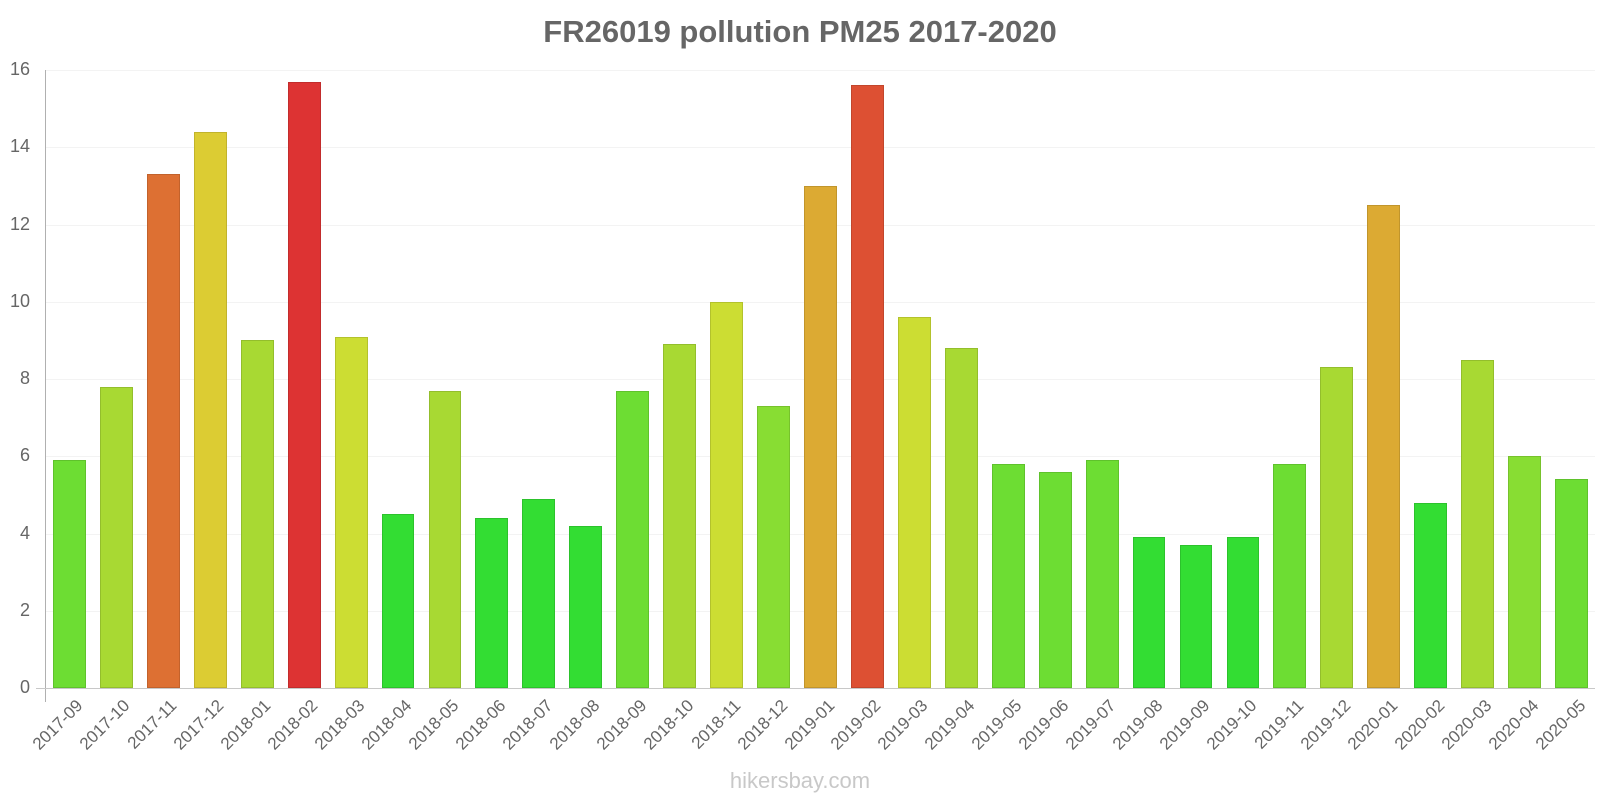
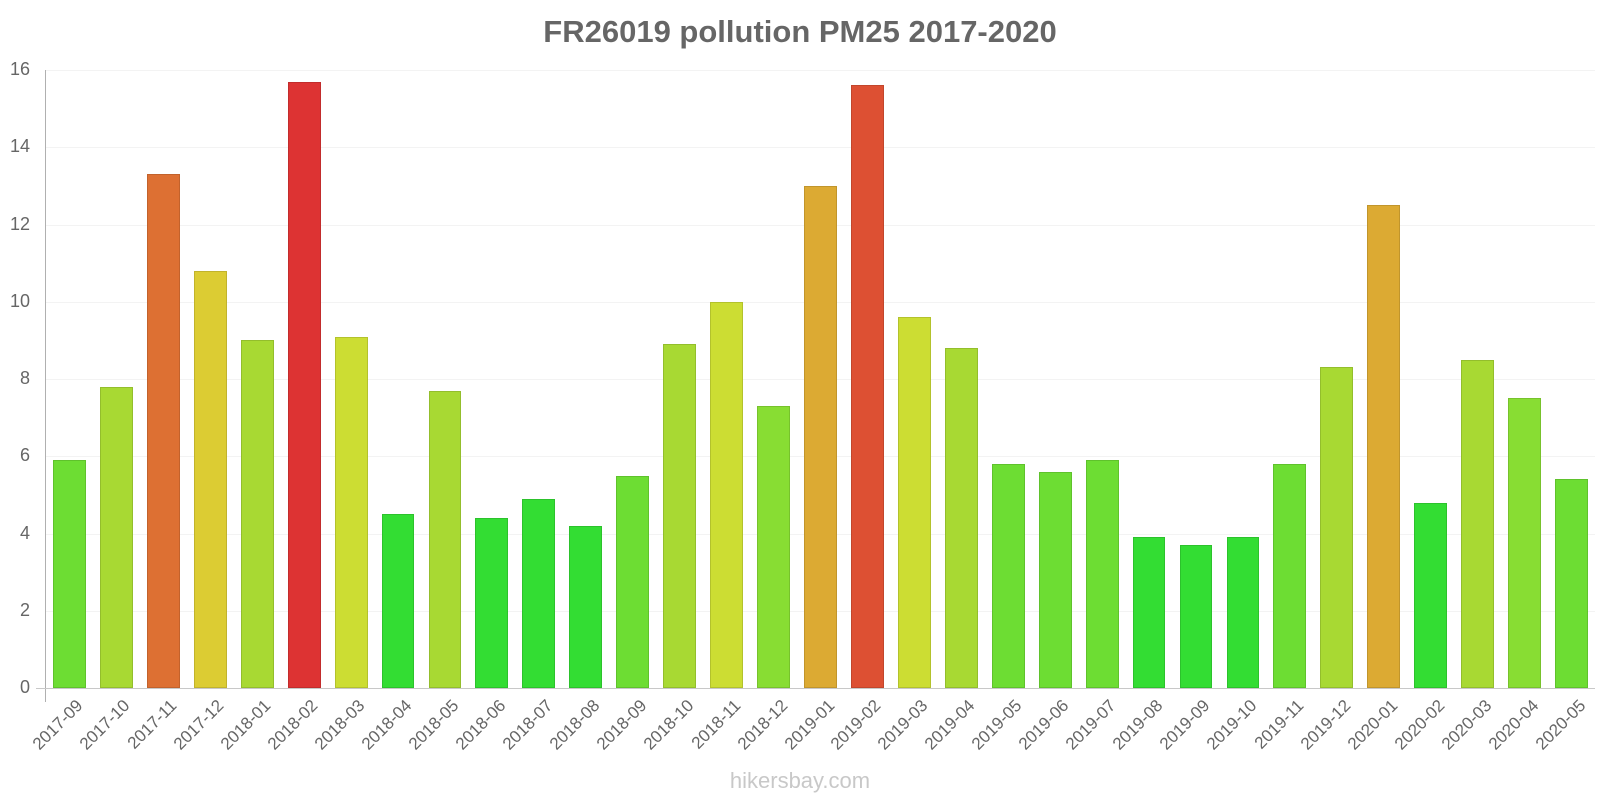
2017-12: 14.4 -> 10.8
2018-09: 7.7 -> 5.5
2020-04: 6.0 -> 7.5
